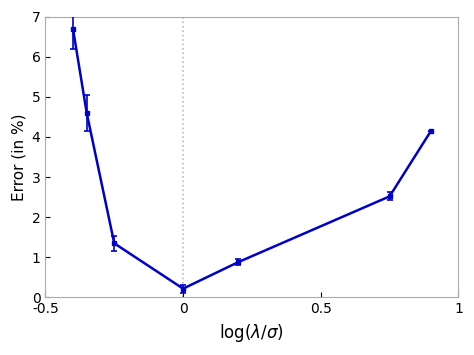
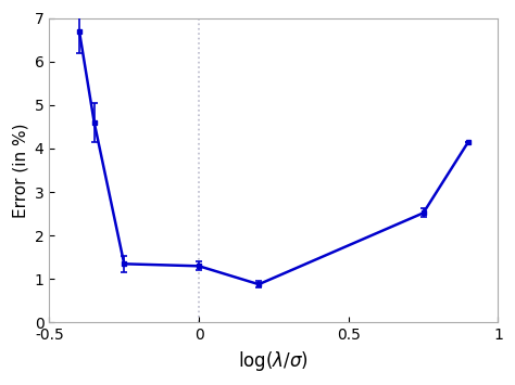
0: 0.22 -> 1.30
